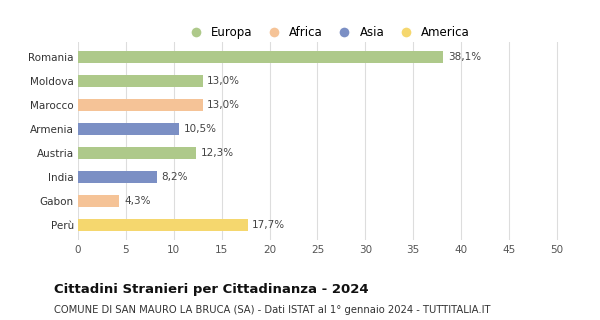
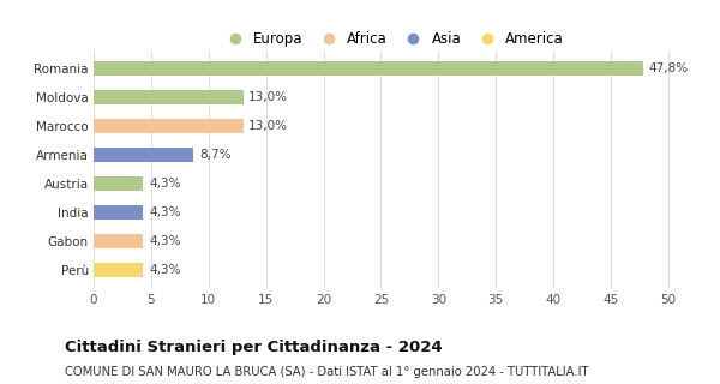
Romania: 38,1% -> 47,8%
Armenia: 10,5% -> 8,7%
Austria: 12,3% -> 4,3%
India: 8,2% -> 4,3%
Perù: 17,7% -> 4,3%
